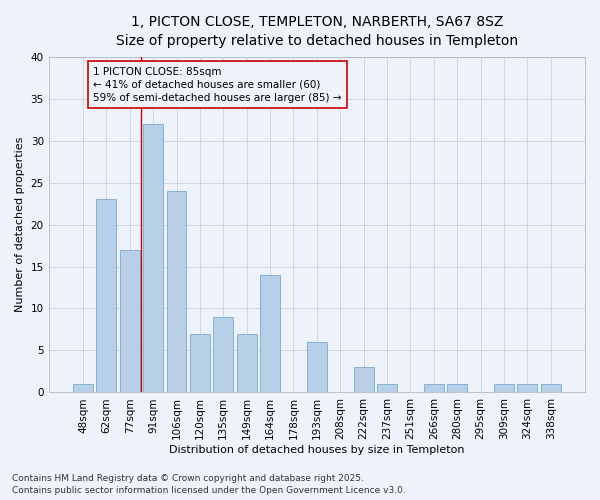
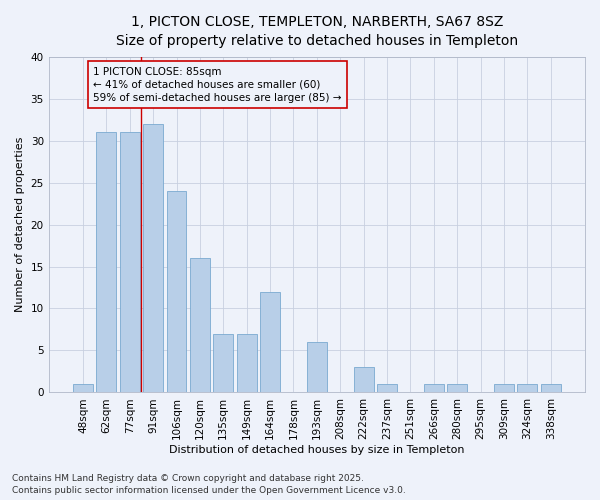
62sqm: 23 -> 31
77sqm: 17 -> 31
120sqm: 7 -> 16
135sqm: 9 -> 7
164sqm: 14 -> 12
